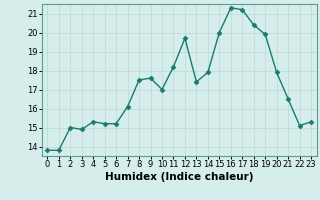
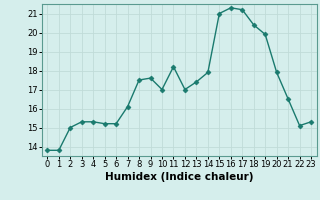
3: 14.9 -> 15.3
12: 19.7 -> 17.0
15: 20.0 -> 21.0
